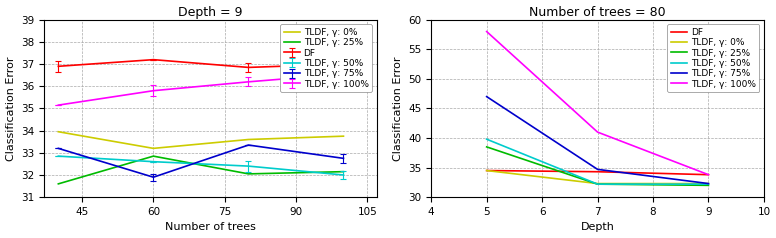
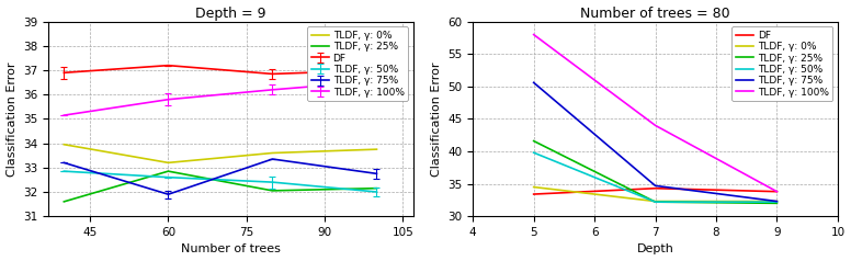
Number of trees = 80/DF/5: 34.5 -> 33.4
Number of trees = 80/TLDF, γ: 25%/5: 38.5 -> 41.6
Number of trees = 80/TLDF, γ: 75%/5: 47.0 -> 50.6
Number of trees = 80/TLDF, γ: 100%/7: 41.0 -> 44.0
